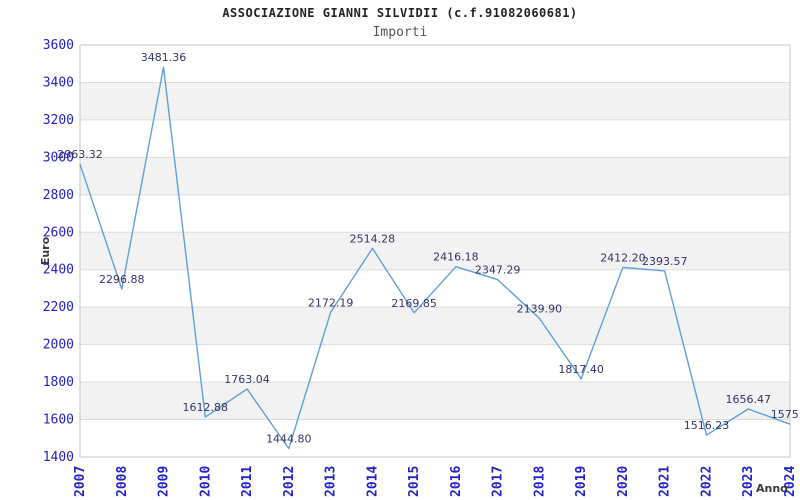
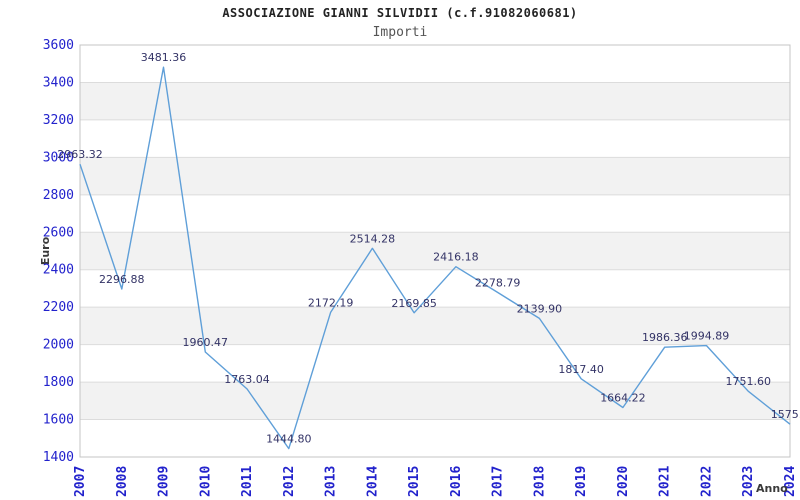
2010: 1612.88 -> 1960.47
2017: 2347.29 -> 2278.79
2020: 2412.20 -> 1664.22
2021: 2393.57 -> 1986.36
2022: 1516.23 -> 1994.89
2023: 1656.47 -> 1751.60
